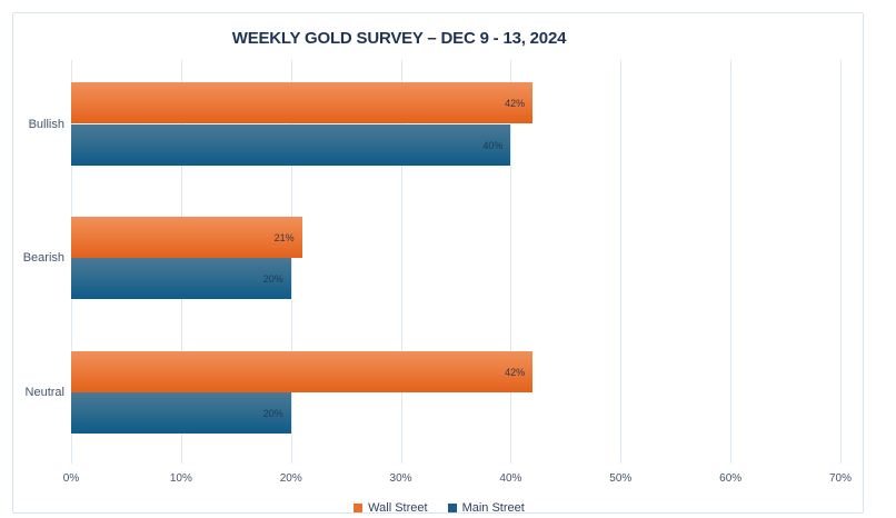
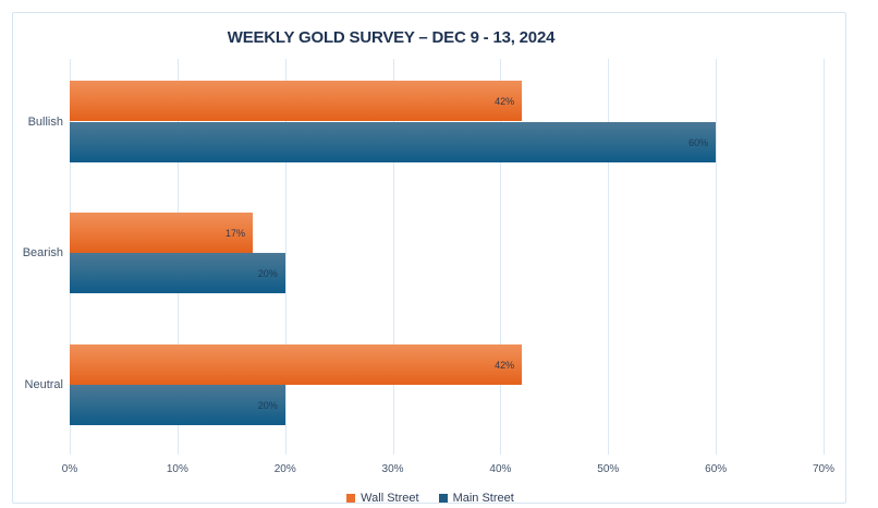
Main Street/Bullish: 40% -> 60%
Wall Street/Bearish: 21% -> 17%
